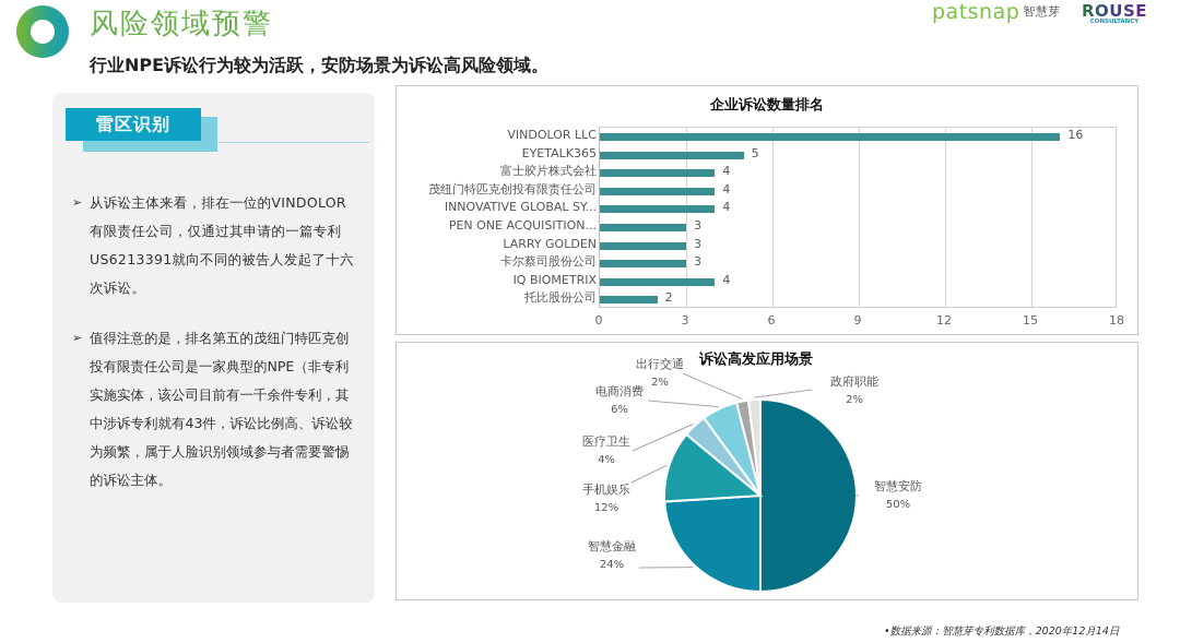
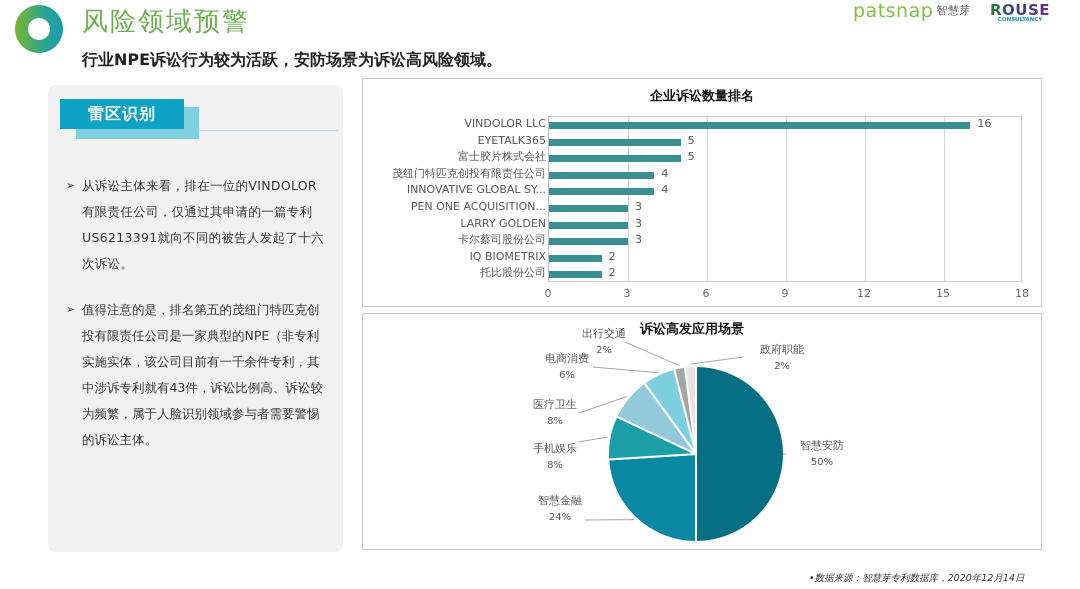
企业诉讼数量排名/富士胶片株式会社: 4 -> 5
企业诉讼数量排名/IQ BIOMETRIX: 4 -> 2
诉讼高发应用场景/手机娱乐: 12% -> 8%
诉讼高发应用场景/医疗卫生: 4% -> 8%
